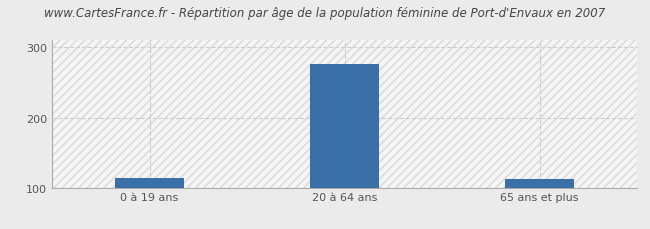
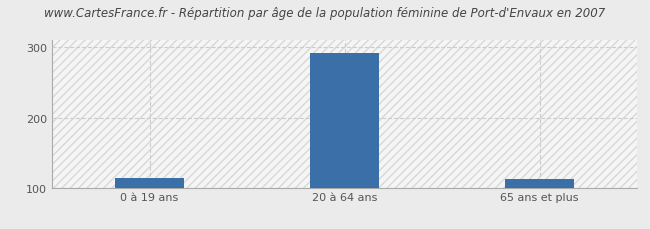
20 à 64 ans: 276 -> 292
